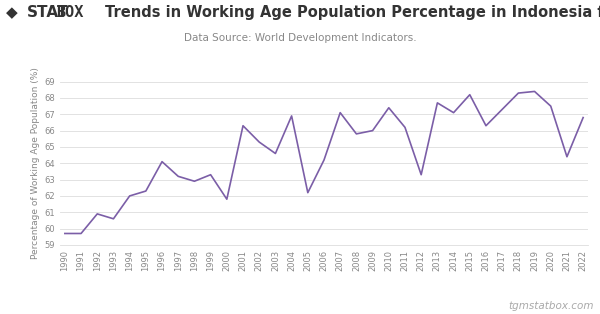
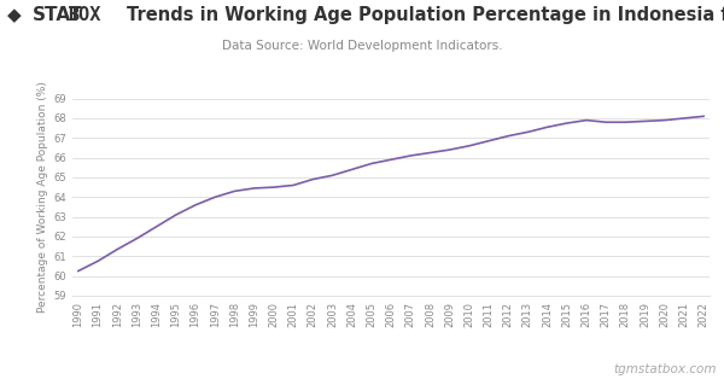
1990: 59.7 -> 60.2
1991: 59.7 -> 60.8
1992: 60.9 -> 61.4
1993: 60.6 -> 61.9
1994: 62.0 -> 62.5
1995: 62.3 -> 63.1
1996: 64.1 -> 63.6
1997: 63.2 -> 64.0
1998: 62.9 -> 64.3
1999: 63.3 -> 64.5
2000: 61.8 -> 64.5
2001: 66.3 -> 64.6
2002: 65.3 -> 64.9
2003: 64.6 -> 65.1
2004: 66.9 -> 65.4
2005: 62.2 -> 65.7
2006: 64.2 -> 65.9
2007: 67.1 -> 66.1
2008: 65.8 -> 66.2
2009: 66.0 -> 66.4
2010: 67.4 -> 66.6
2011: 66.2 -> 66.8
2012: 63.3 -> 67.1
2013: 67.7 -> 67.3
2014: 67.1 -> 67.5
2015: 68.2 -> 67.8
2016: 66.3 -> 67.9
2017: 67.3 -> 67.8
2018: 68.3 -> 67.8
2019: 68.4 -> 67.8
2020: 67.5 -> 67.9
2021: 64.4 -> 68.0
2022: 66.8 -> 68.1
